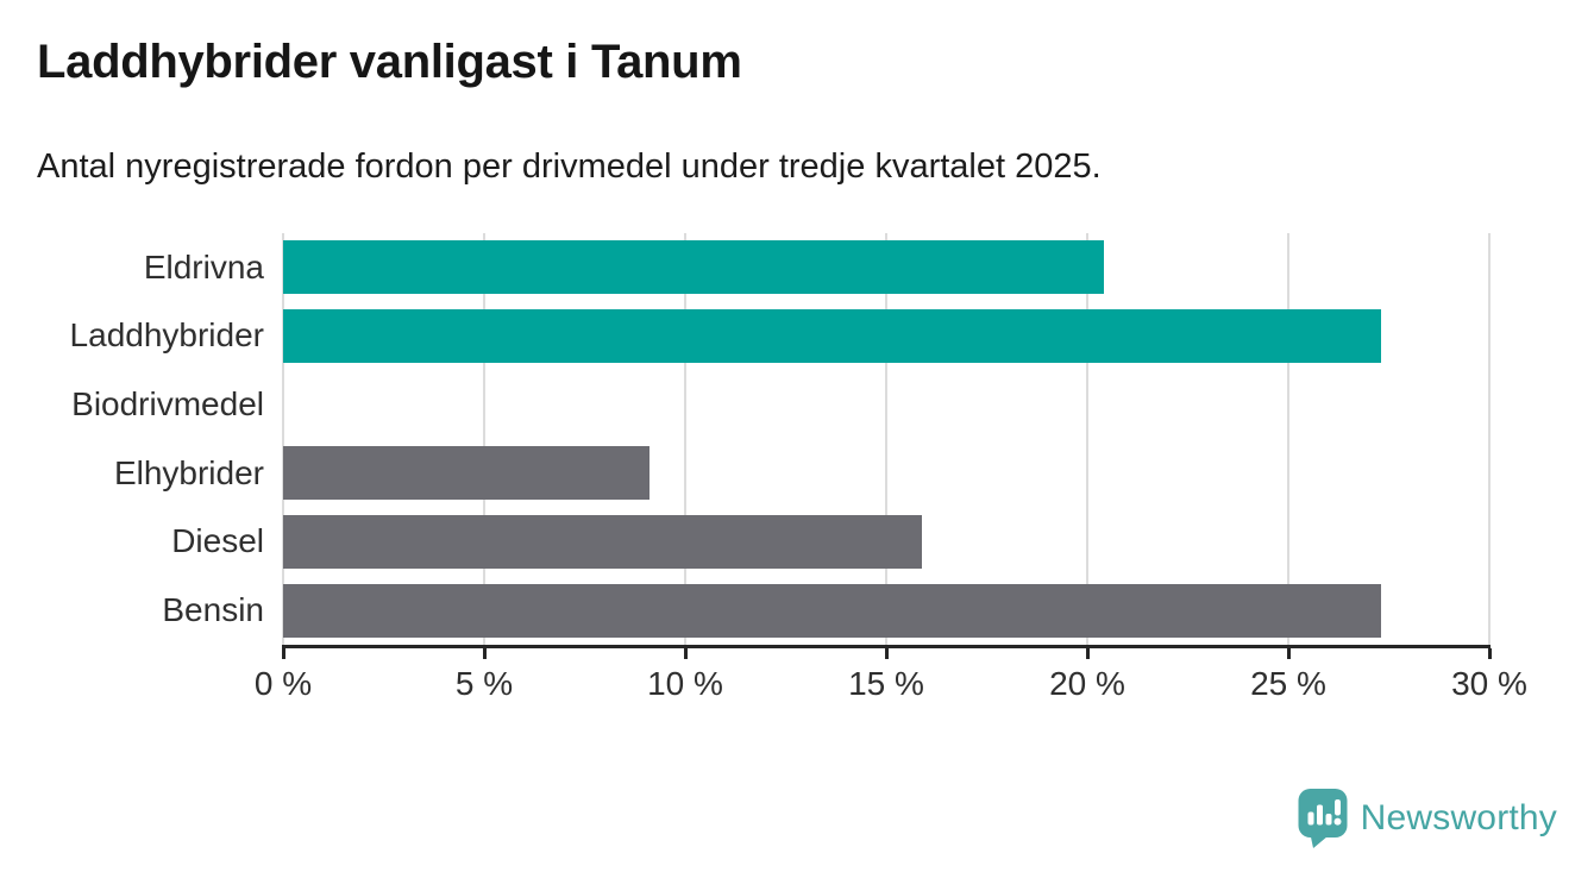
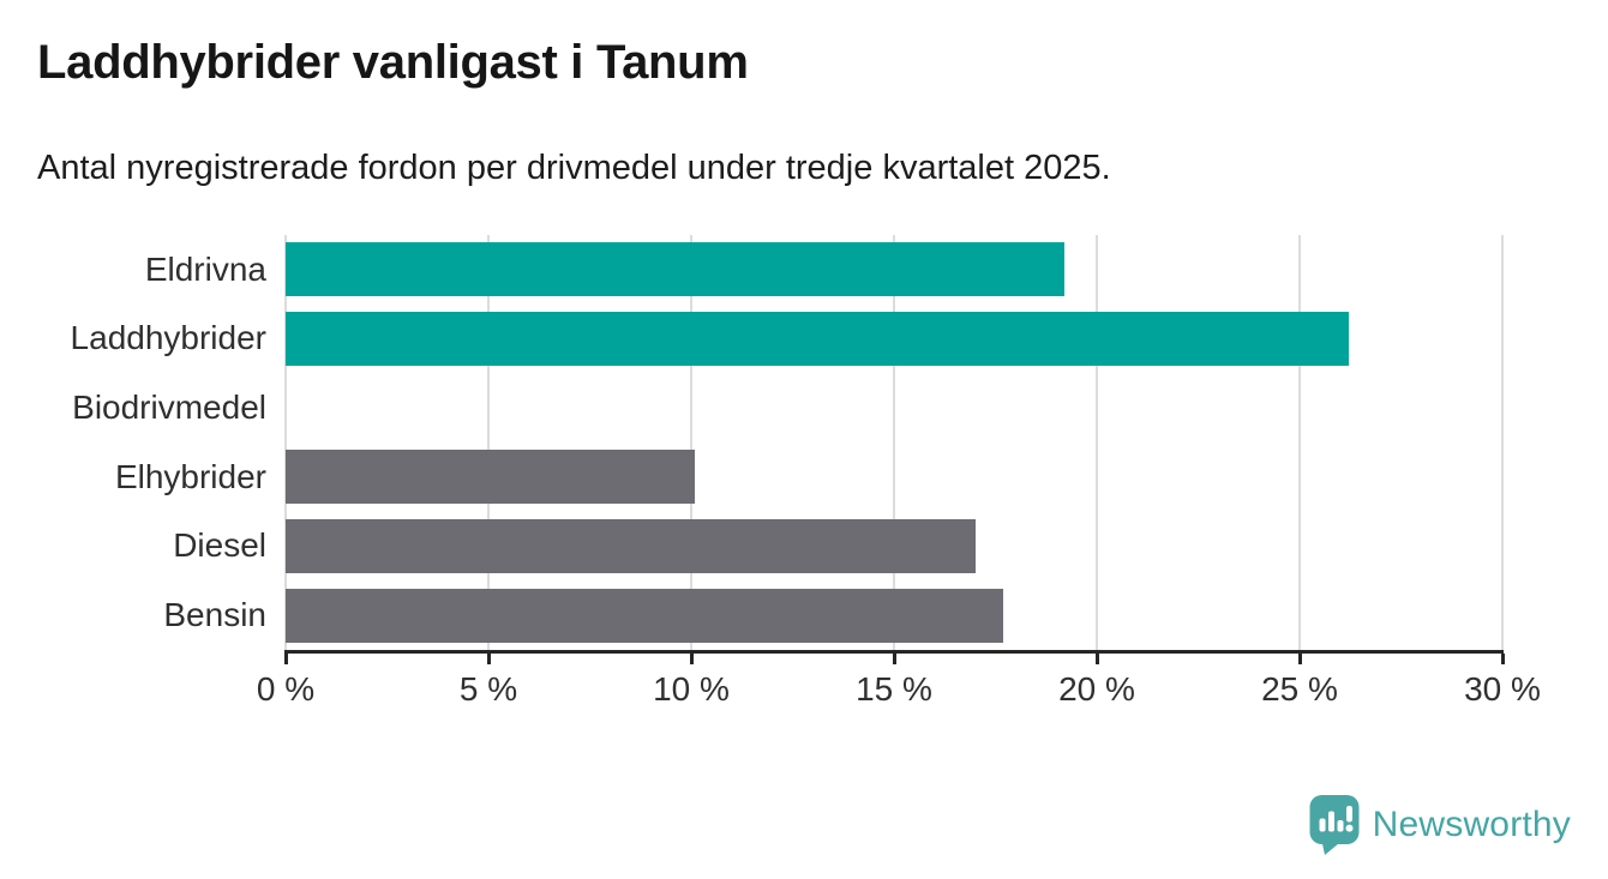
Eldrivna: 20.4% -> 19.2%
Laddhybrider: 27.3% -> 26.2%
Elhybrider: 9.1% -> 10.1%
Diesel: 15.9% -> 17.0%
Bensin: 27.3% -> 17.7%
